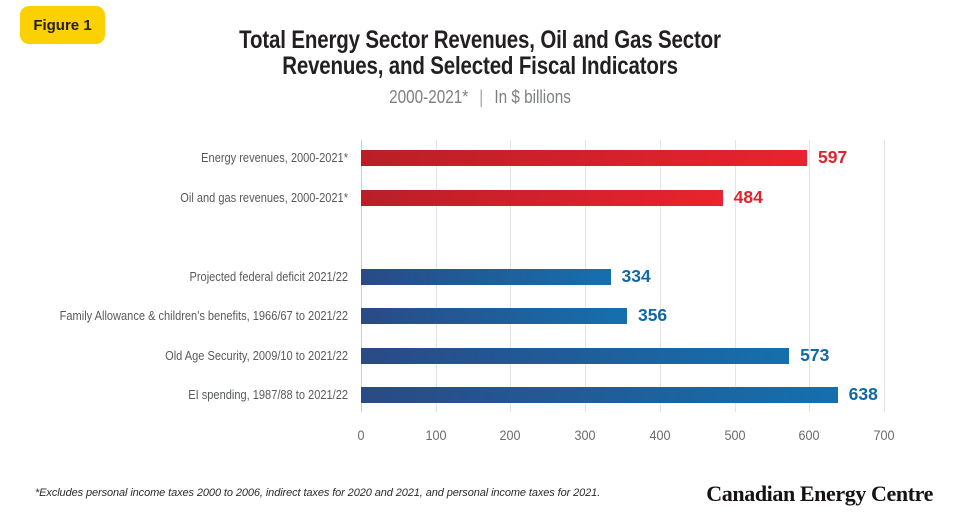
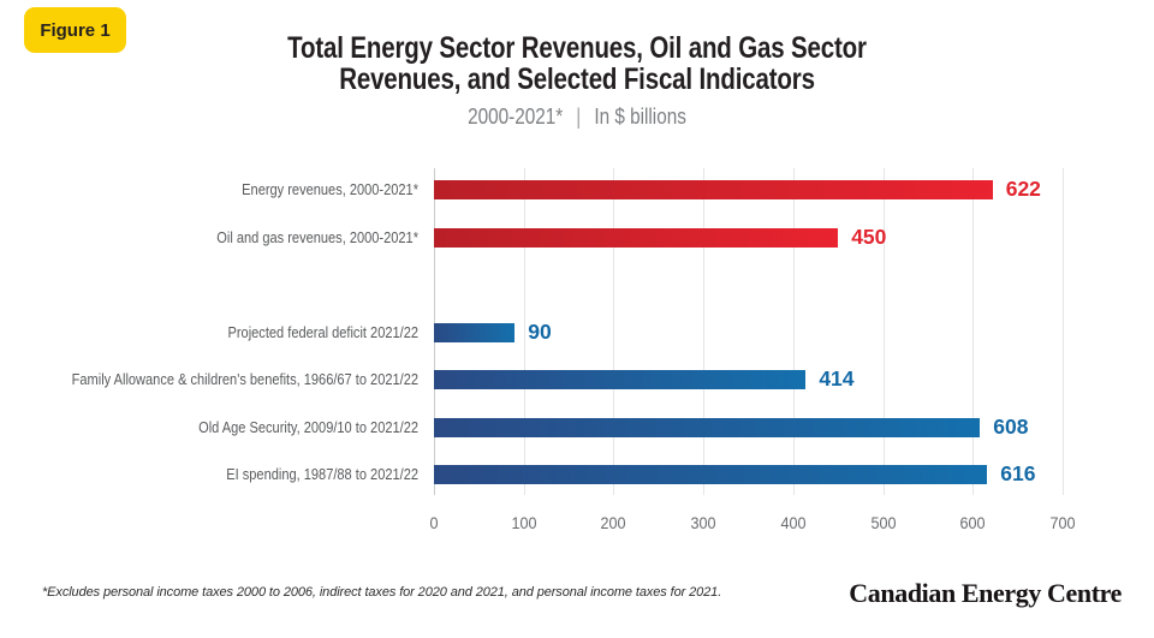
Energy revenues, 2000-2021*: 597 -> 622
Oil and gas revenues, 2000-2021*: 484 -> 450
Projected federal deficit 2021/22: 334 -> 90
Family Allowance & children's benefits, 1966/67 to 2021/22: 356 -> 414
Old Age Security, 2009/10 to 2021/22: 573 -> 608
EI spending, 1987/88 to 2021/22: 638 -> 616
